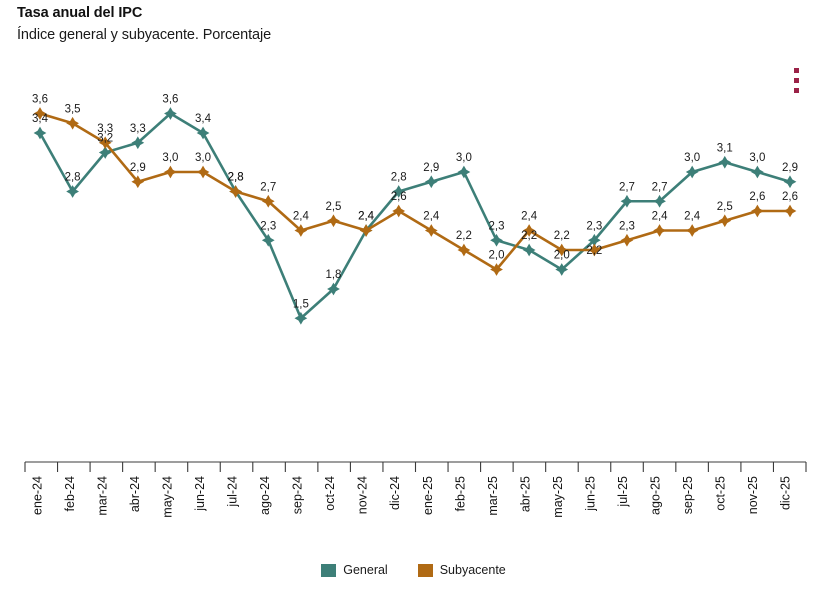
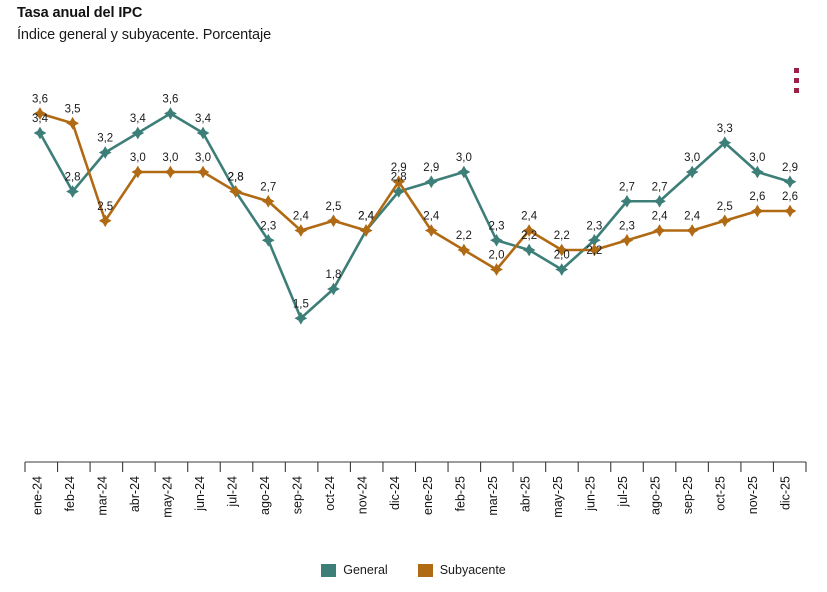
Subyacente/mar-24: 3,3 -> 2,5
General/abr-24: 3,3 -> 3,4
Subyacente/abr-24: 2,9 -> 3,0
Subyacente/dic-24: 2,6 -> 2,9
General/oct-25: 3,1 -> 3,3
